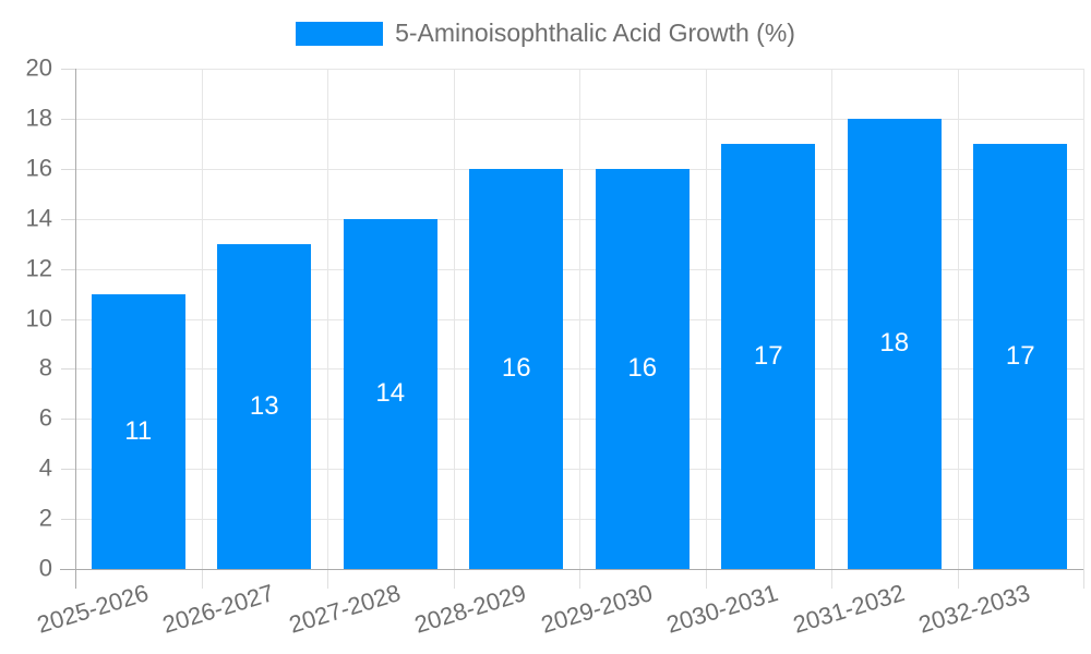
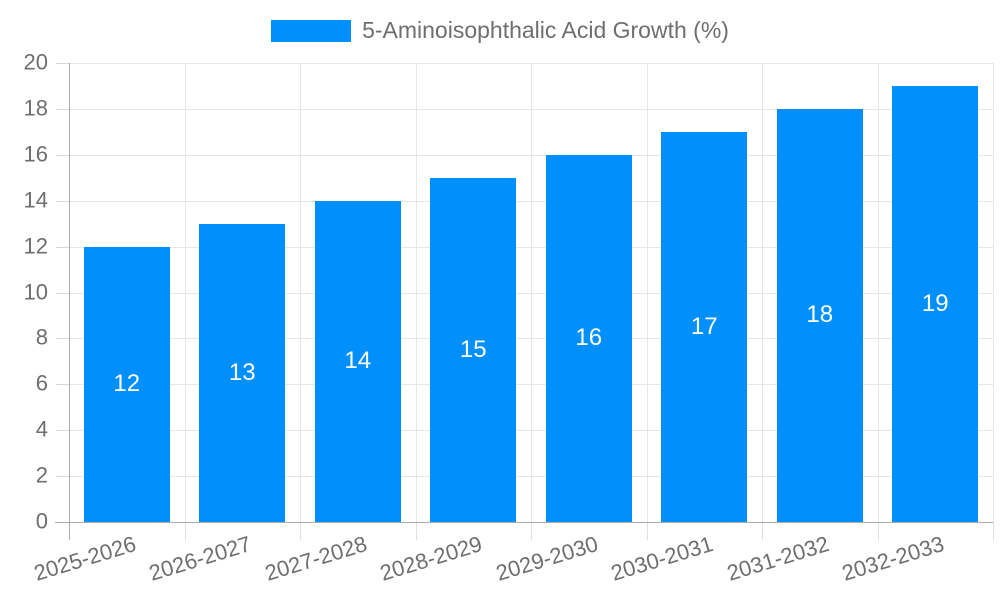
2025-2026: 11 -> 12
2028-2029: 16 -> 15
2032-2033: 17 -> 19
